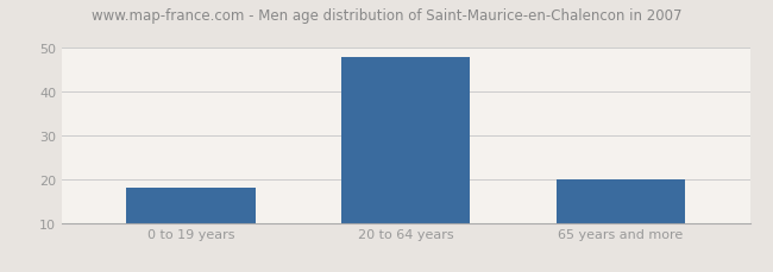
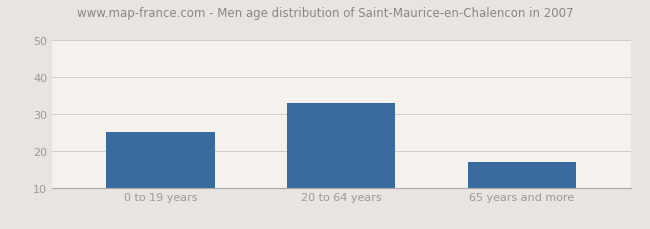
0 to 19 years: 18 -> 25
20 to 64 years: 48 -> 33
65 years and more: 20 -> 17
